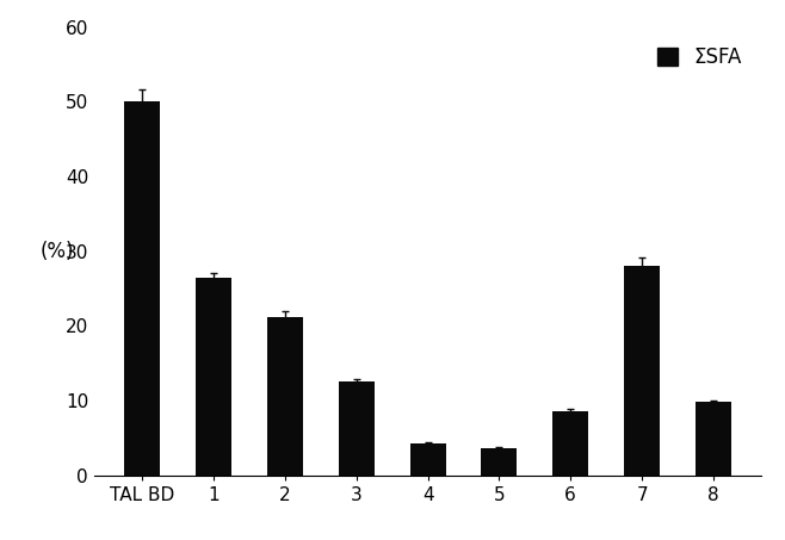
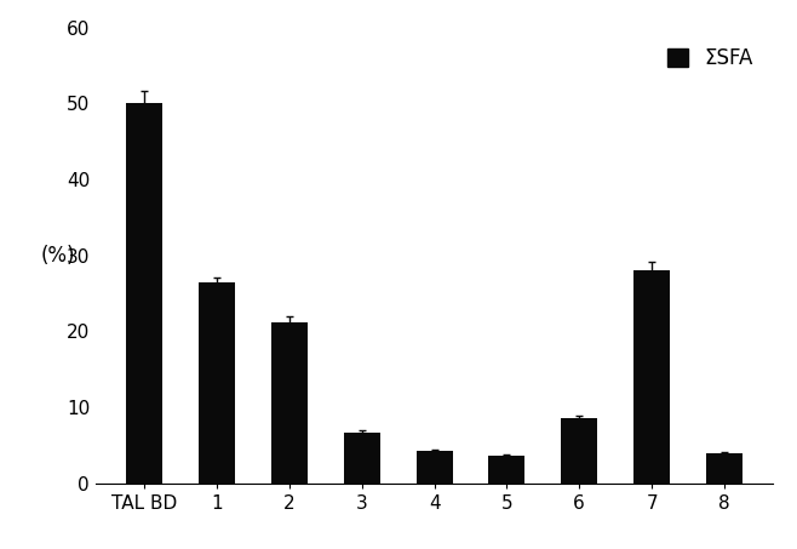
3: 12.6 -> 6.6
8: 9.8 -> 3.9
